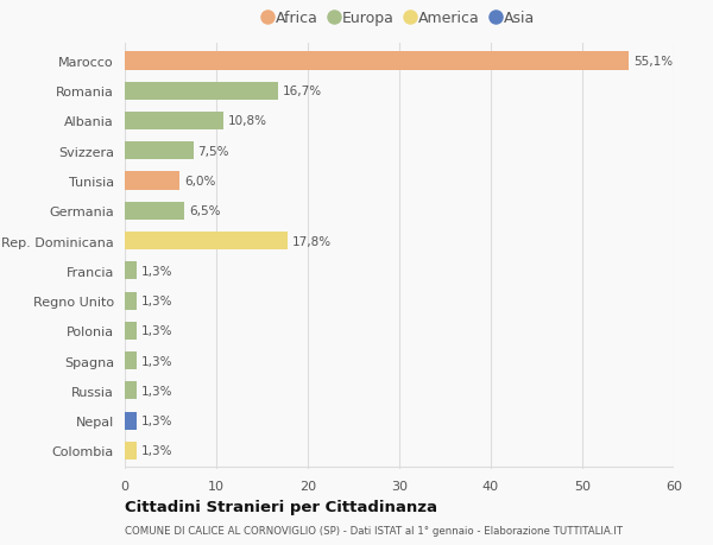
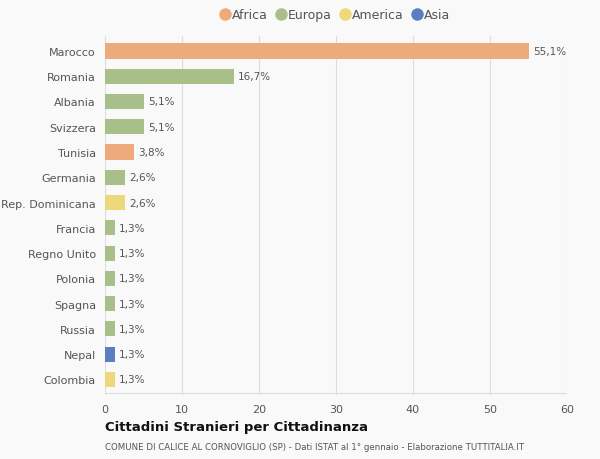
Albania: 10,8% -> 5,1%
Svizzera: 7,5% -> 5,1%
Tunisia: 6,0% -> 3,8%
Germania: 6,5% -> 2,6%
Rep. Dominicana: 17,8% -> 2,6%
